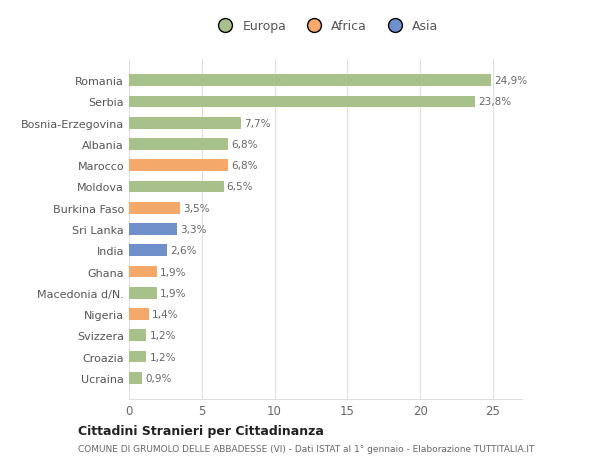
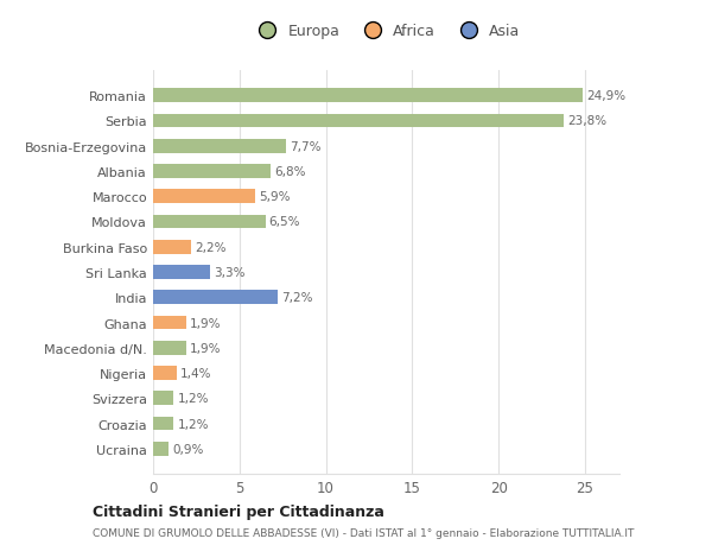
Marocco: 6,8% -> 5,9%
Burkina Faso: 3,5% -> 2,2%
India: 2,6% -> 7,2%
